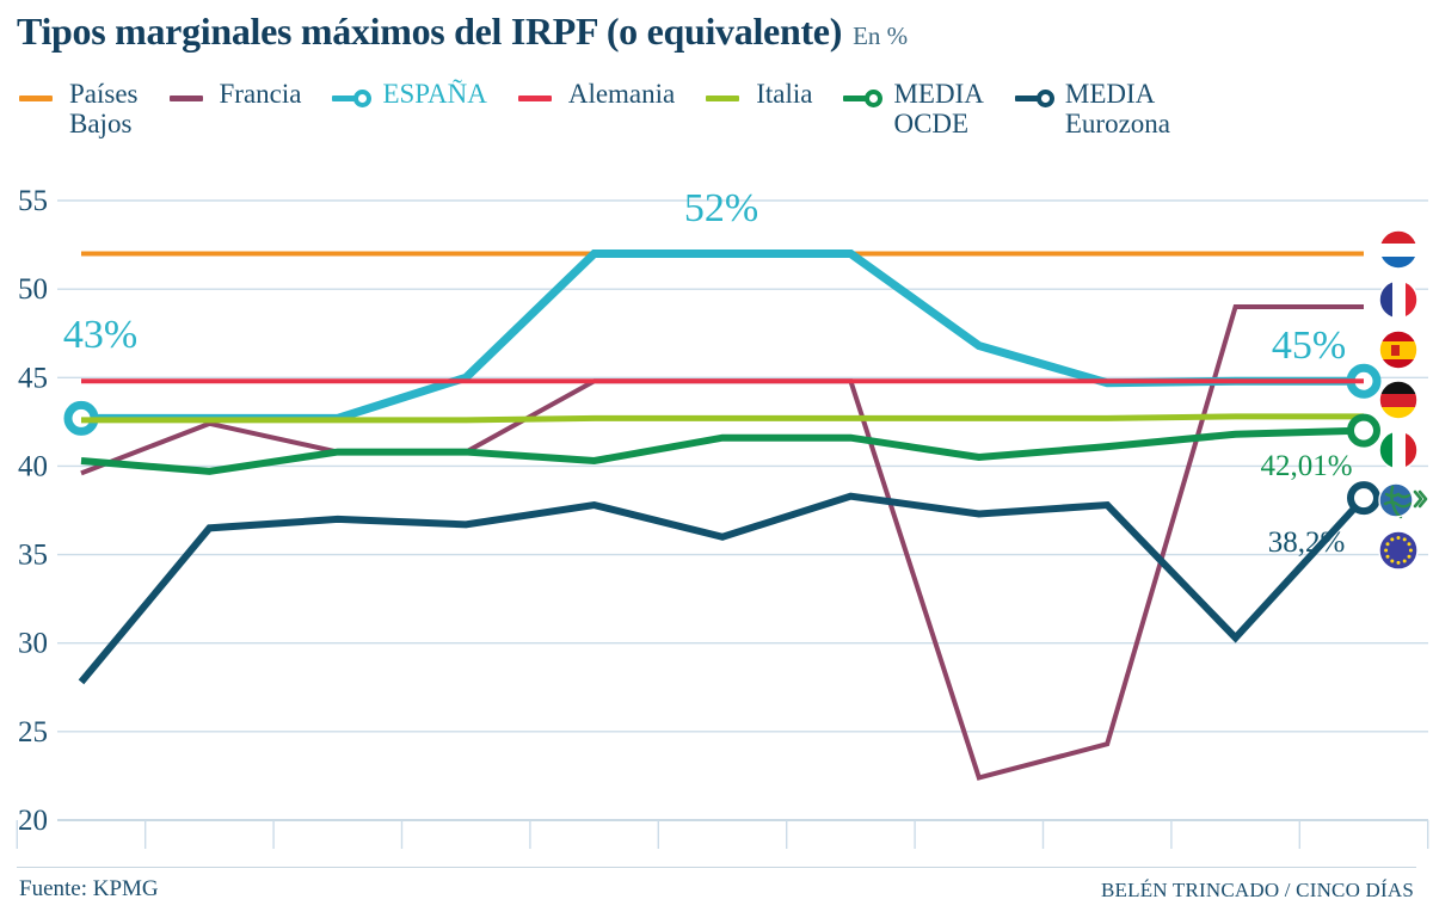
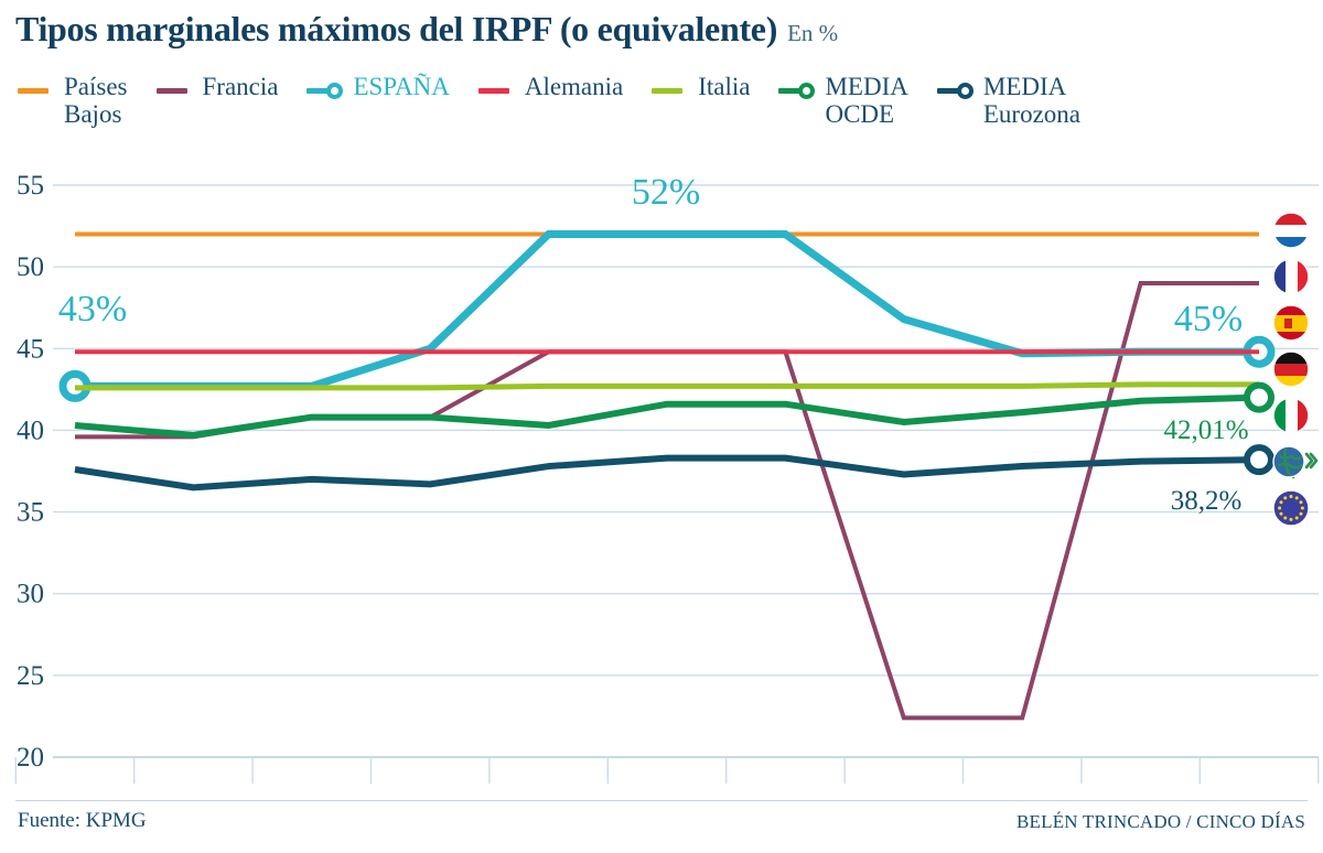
MEDIA Eurozona/2008: 27.8 -> 37.6
Francia/2009: 42.4 -> 39.6
MEDIA Eurozona/2013: 36.0 -> 38.3
Francia/2016: 24.3 -> 22.4
MEDIA Eurozona/2017: 30.3 -> 38.1
